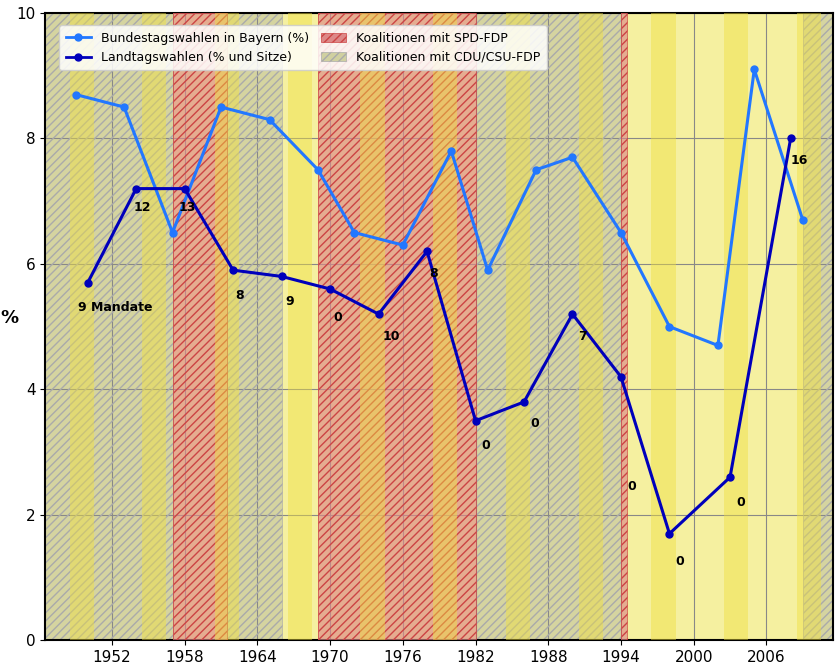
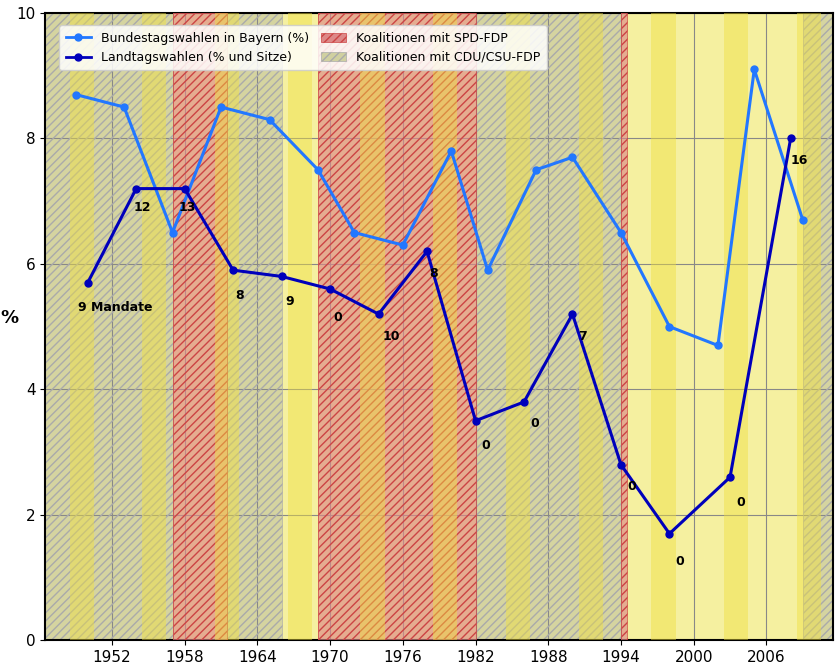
Landtagswahlen (% und Sitze)/1994: 4.2 -> 2.8
